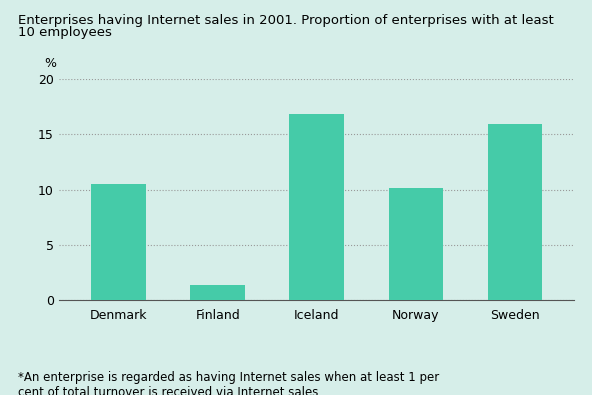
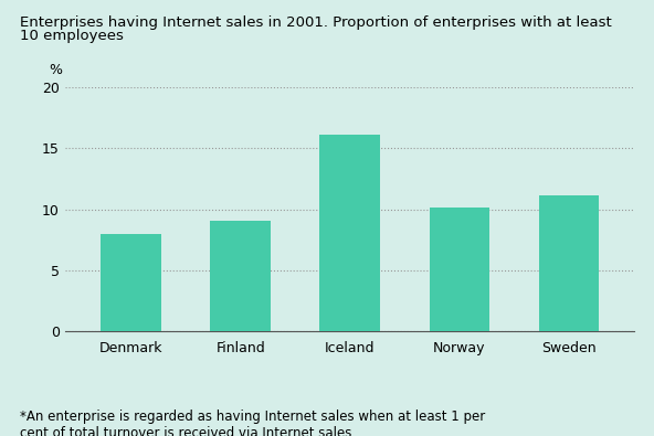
Denmark: 10.5 -> 8.0
Finland: 1.4 -> 9.1
Iceland: 16.8 -> 16.1
Sweden: 15.9 -> 11.1
